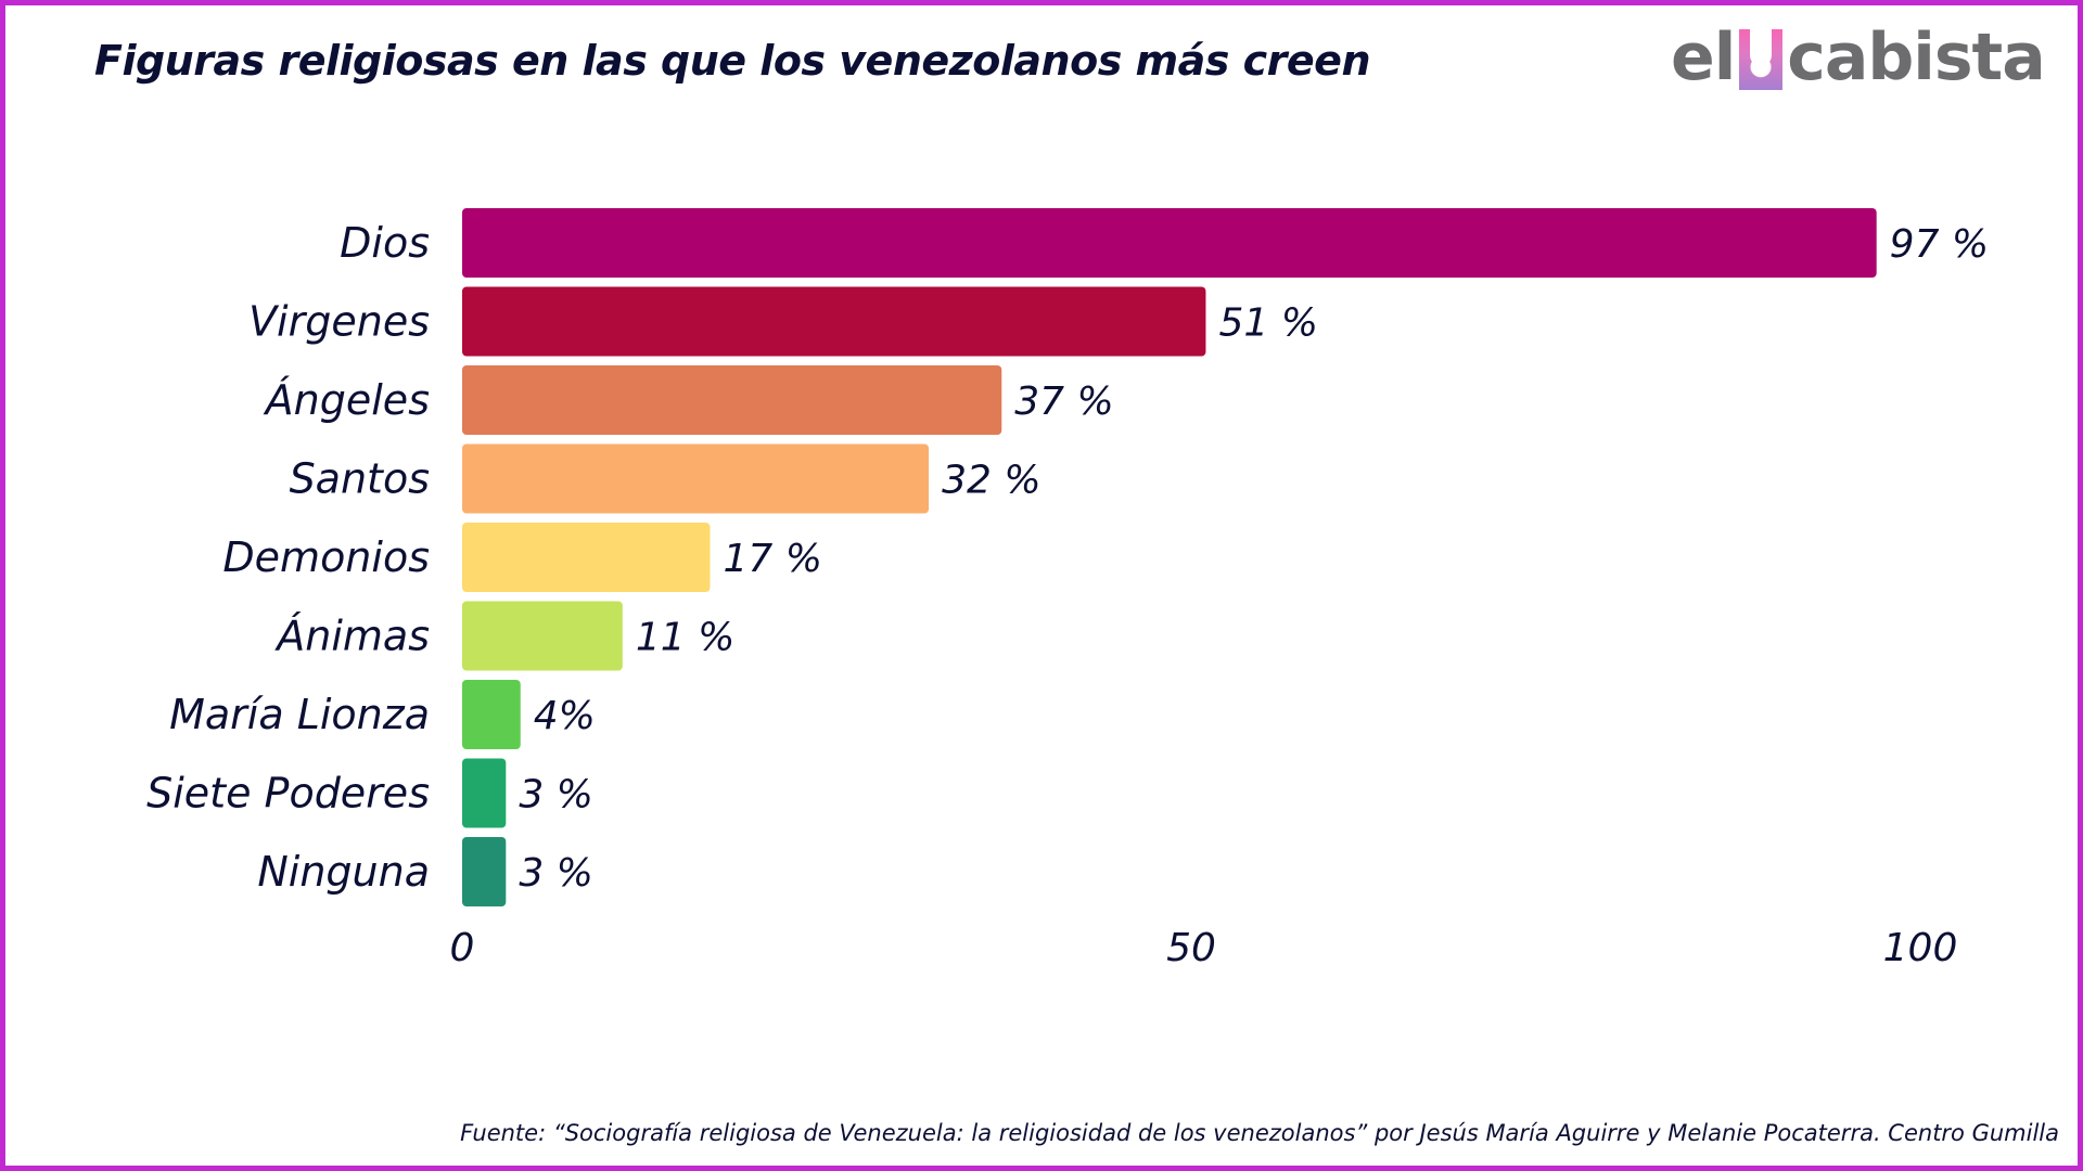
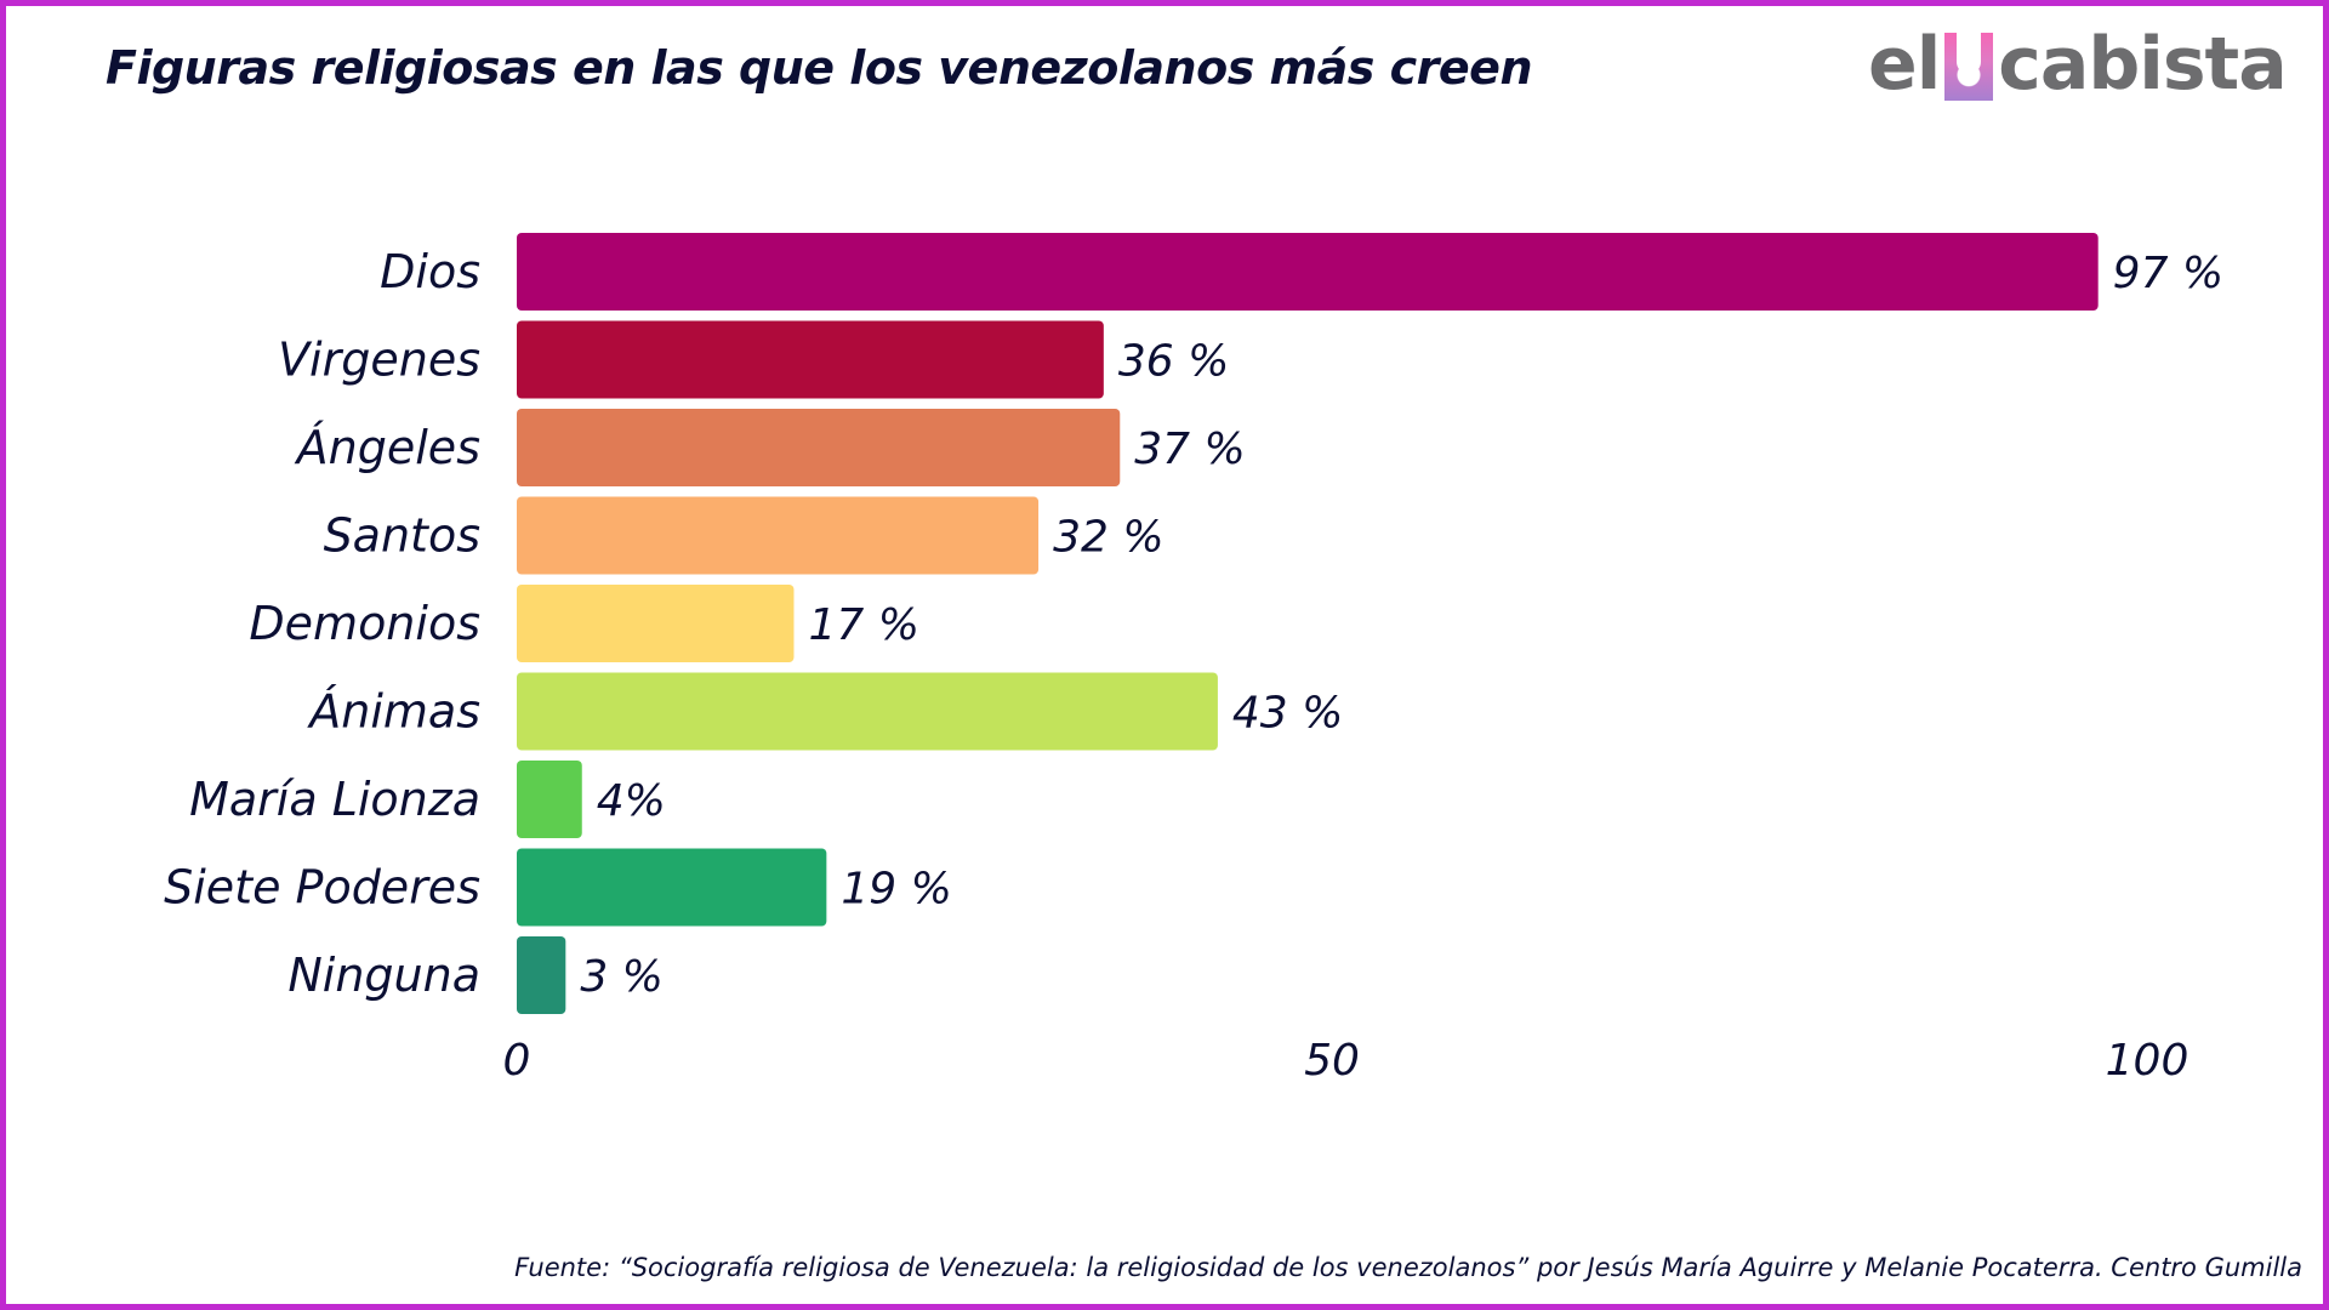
Virgenes: 51 -> 36
Ánimas: 11 -> 43
Siete Poderes: 3 -> 19
